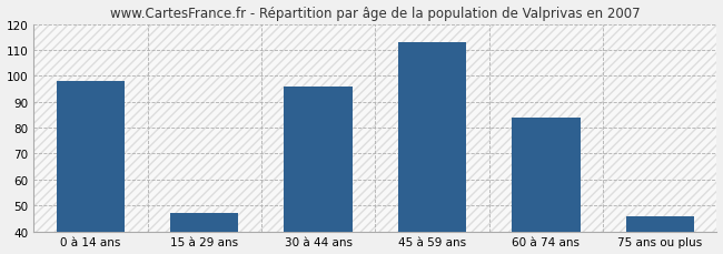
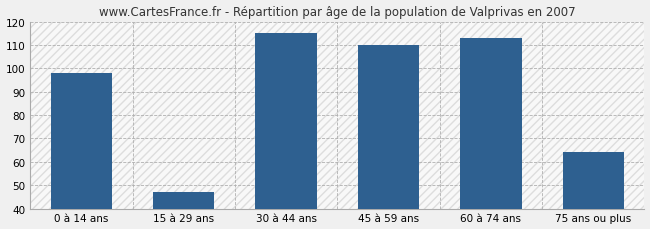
30 à 44 ans: 96 -> 115
45 à 59 ans: 113 -> 110
60 à 74 ans: 84 -> 113
75 ans ou plus: 46 -> 64
